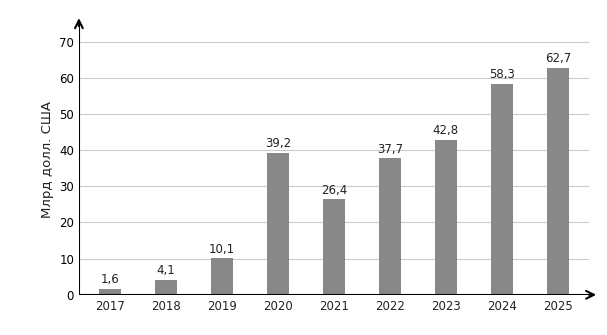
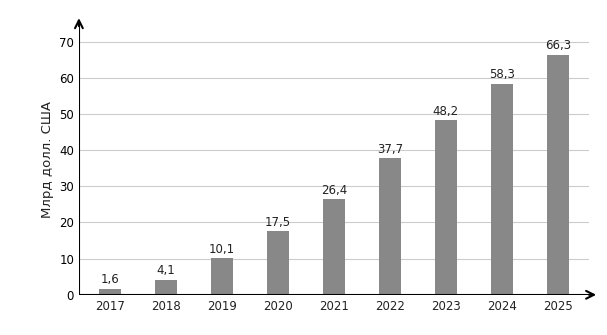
2020: 39,2 -> 17,5
2023: 42,8 -> 48,2
2025: 62,7 -> 66,3
